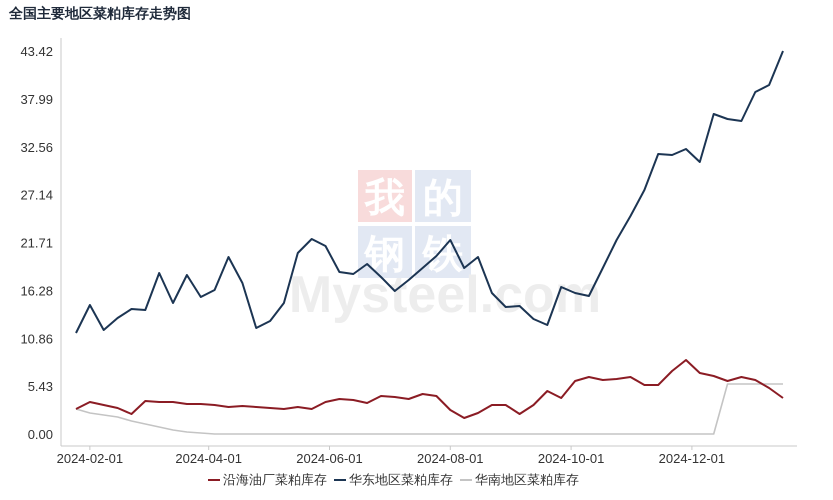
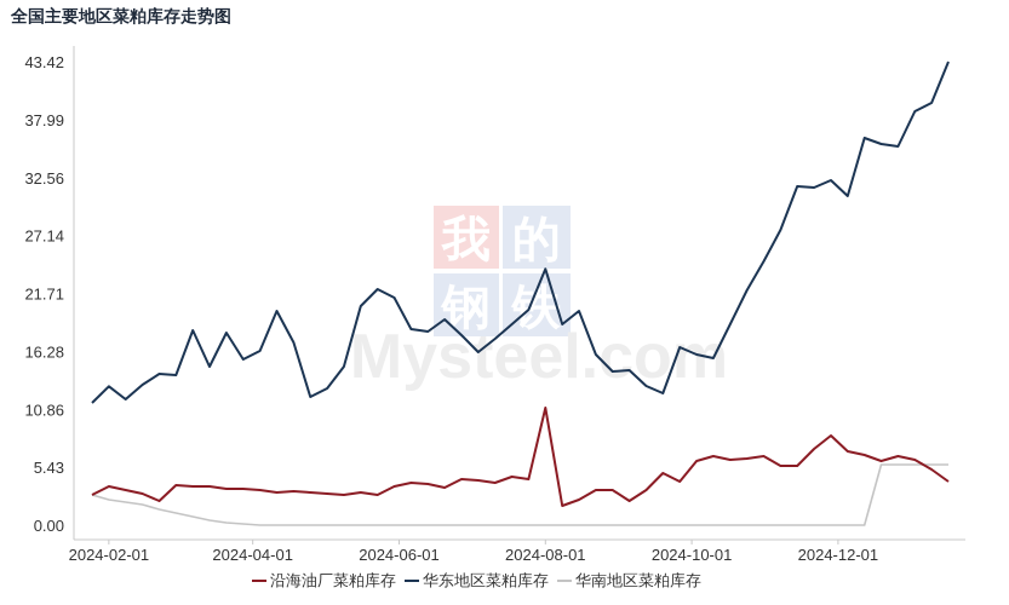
华东地区菜粕库存/2024-02-01: 15 -> 13
沿海油厂菜粕库存/2024-08-01: 3 -> 11
华东地区菜粕库存/2024-08-01: 22 -> 24
